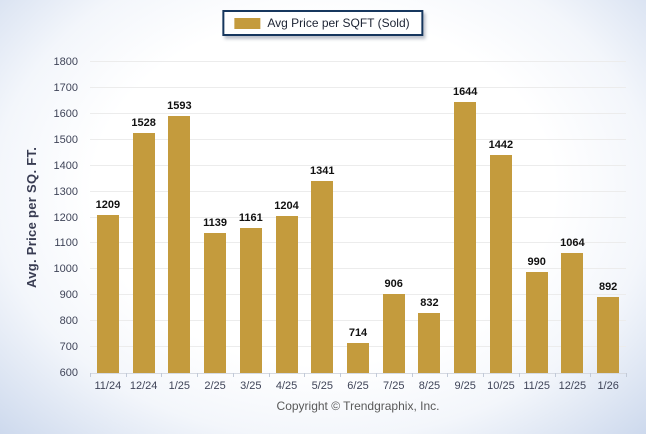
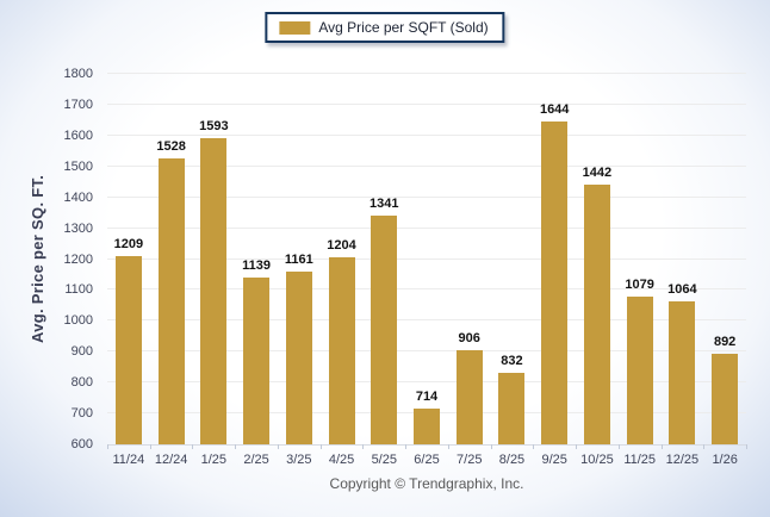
11/25: 990 -> 1079
